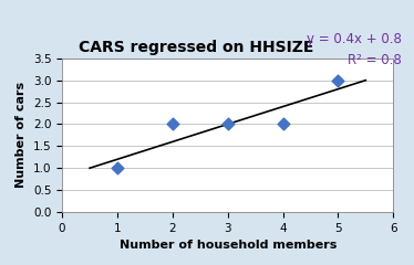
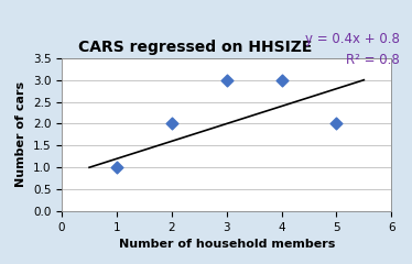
3: 2 -> 3
4: 2 -> 3
5: 3 -> 2
